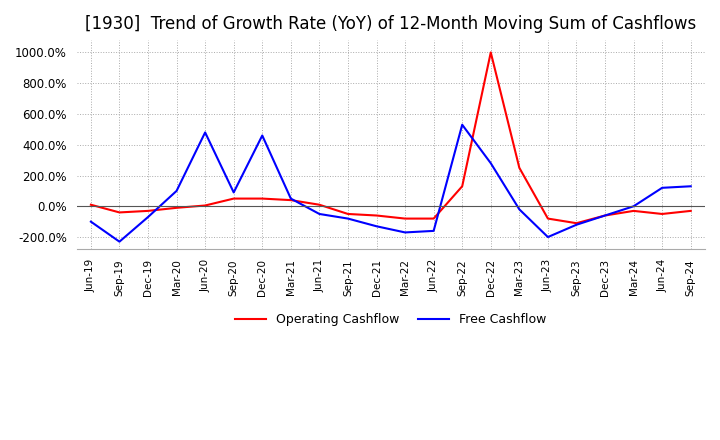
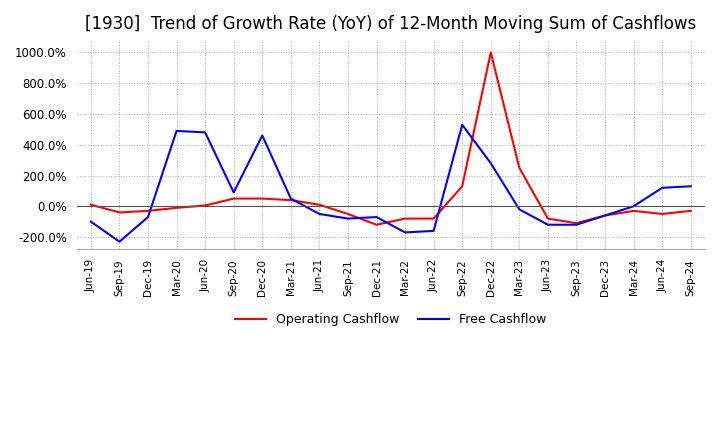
Free Cashflow/Mar-20: 100% -> 490%
Operating Cashflow/Dec-21: -60% -> -120%
Free Cashflow/Dec-21: -130% -> -70%
Free Cashflow/Jun-23: -200% -> -120%
